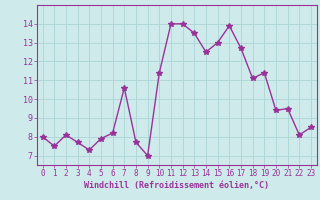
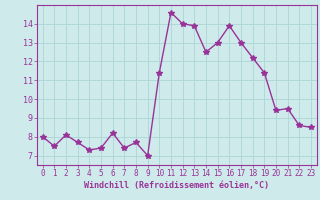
5: 7.9 -> 7.4
7: 10.6 -> 7.4
11: 14.0 -> 14.6
13: 13.5 -> 13.9
17: 12.7 -> 13.0
18: 11.1 -> 12.2
22: 8.1 -> 8.6
